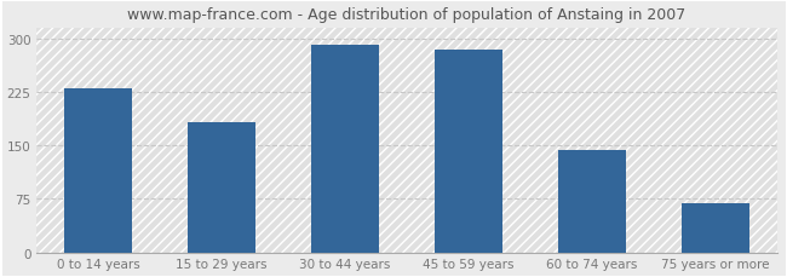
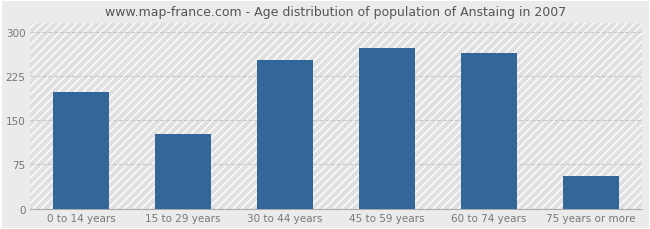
0 to 14 years: 230 -> 198
15 to 29 years: 182 -> 126
30 to 44 years: 291 -> 252
45 to 59 years: 284 -> 272
60 to 74 years: 143 -> 264
75 years or more: 68 -> 56
